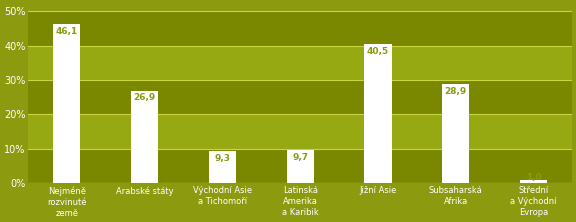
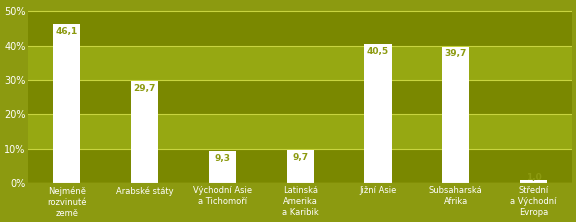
Arabské státy: 26,9 -> 29,7
Subsaharská Afrika: 28,9 -> 39,7
